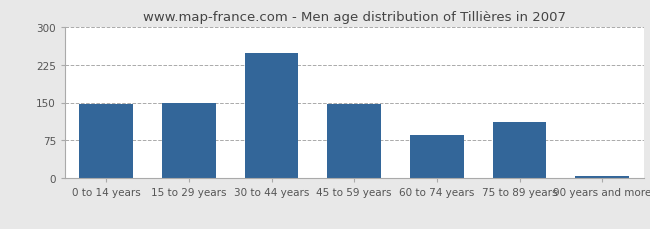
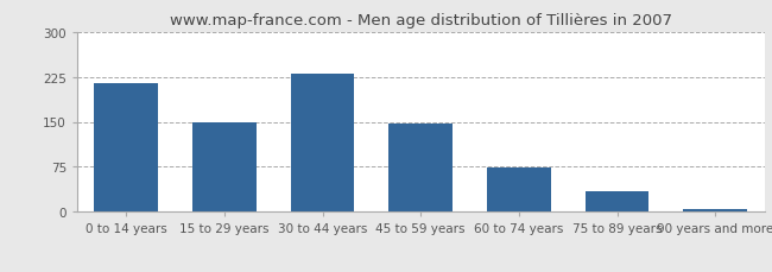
0 to 14 years: 148 -> 215
30 to 44 years: 248 -> 230
60 to 74 years: 86 -> 73
75 to 89 years: 112 -> 35
